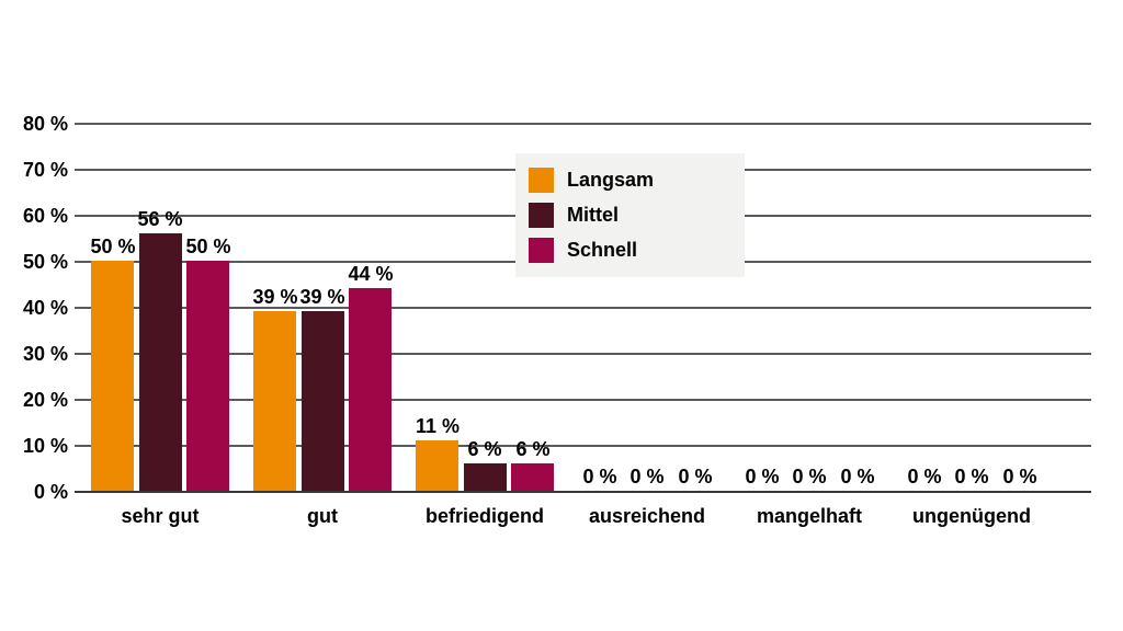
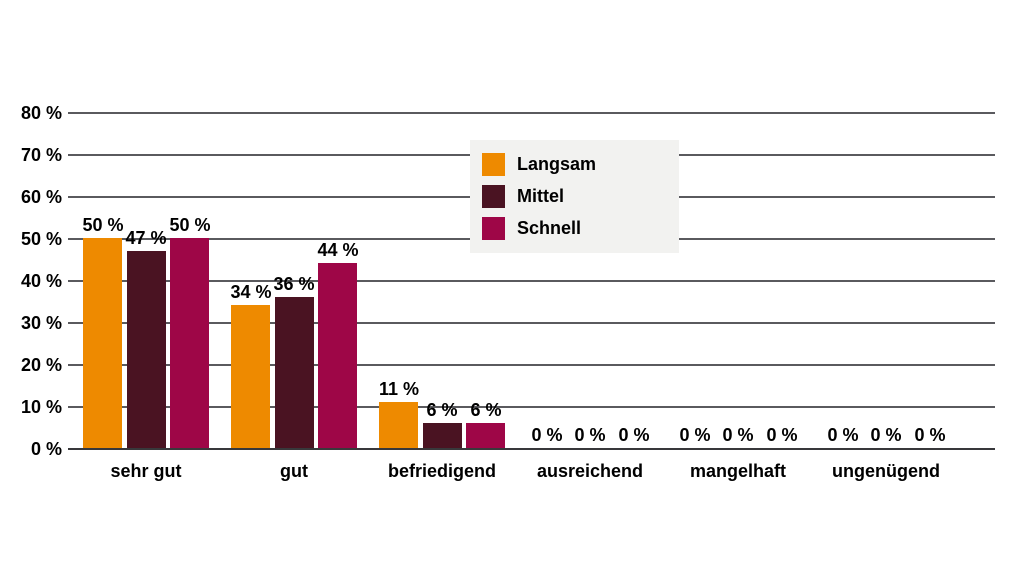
Mittel/sehr gut: 56 -> 47
Langsam/gut: 39 -> 34
Mittel/gut: 39 -> 36
